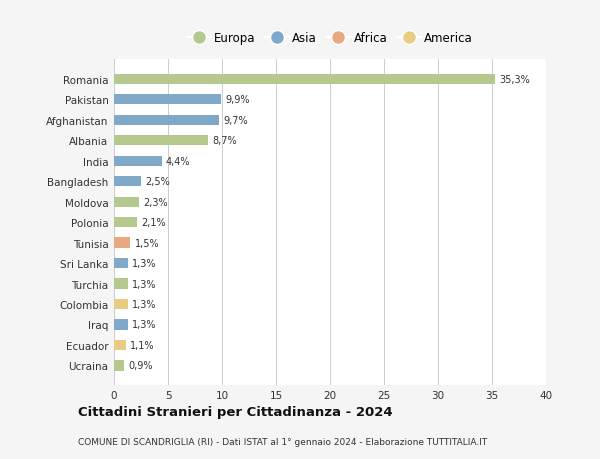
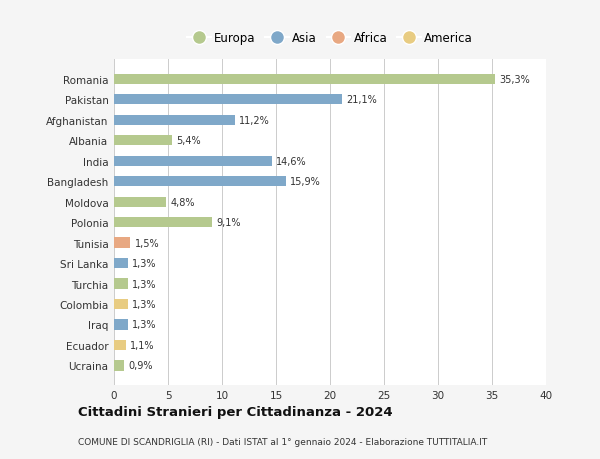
Pakistan: 9,9% -> 21,1%
Afghanistan: 9,7% -> 11,2%
Albania: 8,7% -> 5,4%
India: 4,4% -> 14,6%
Bangladesh: 2,5% -> 15,9%
Moldova: 2,3% -> 4,8%
Polonia: 2,1% -> 9,1%
